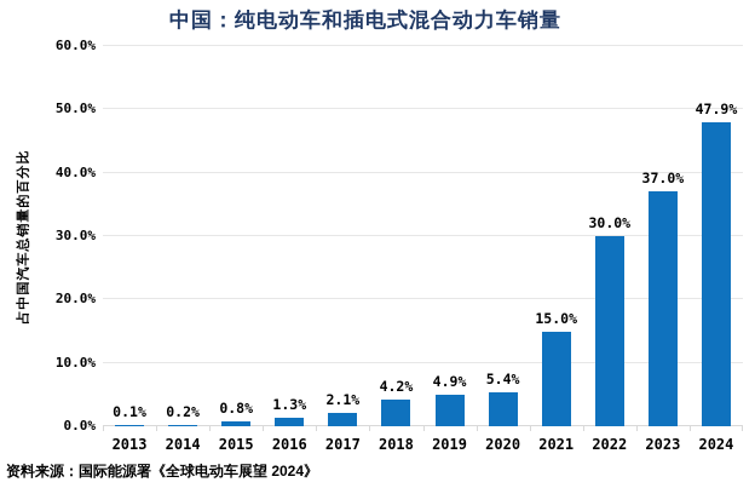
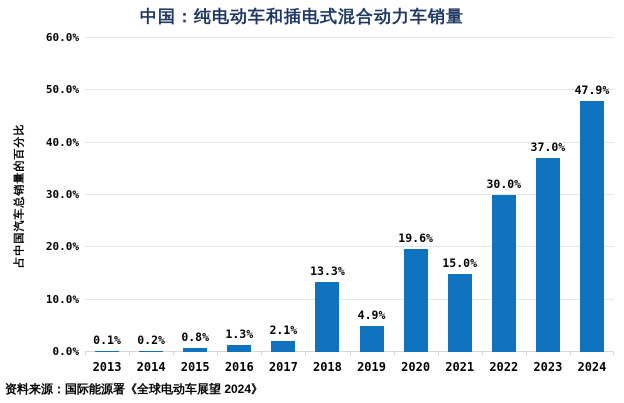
2018: 4.2% -> 13.3%
2020: 5.4% -> 19.6%
